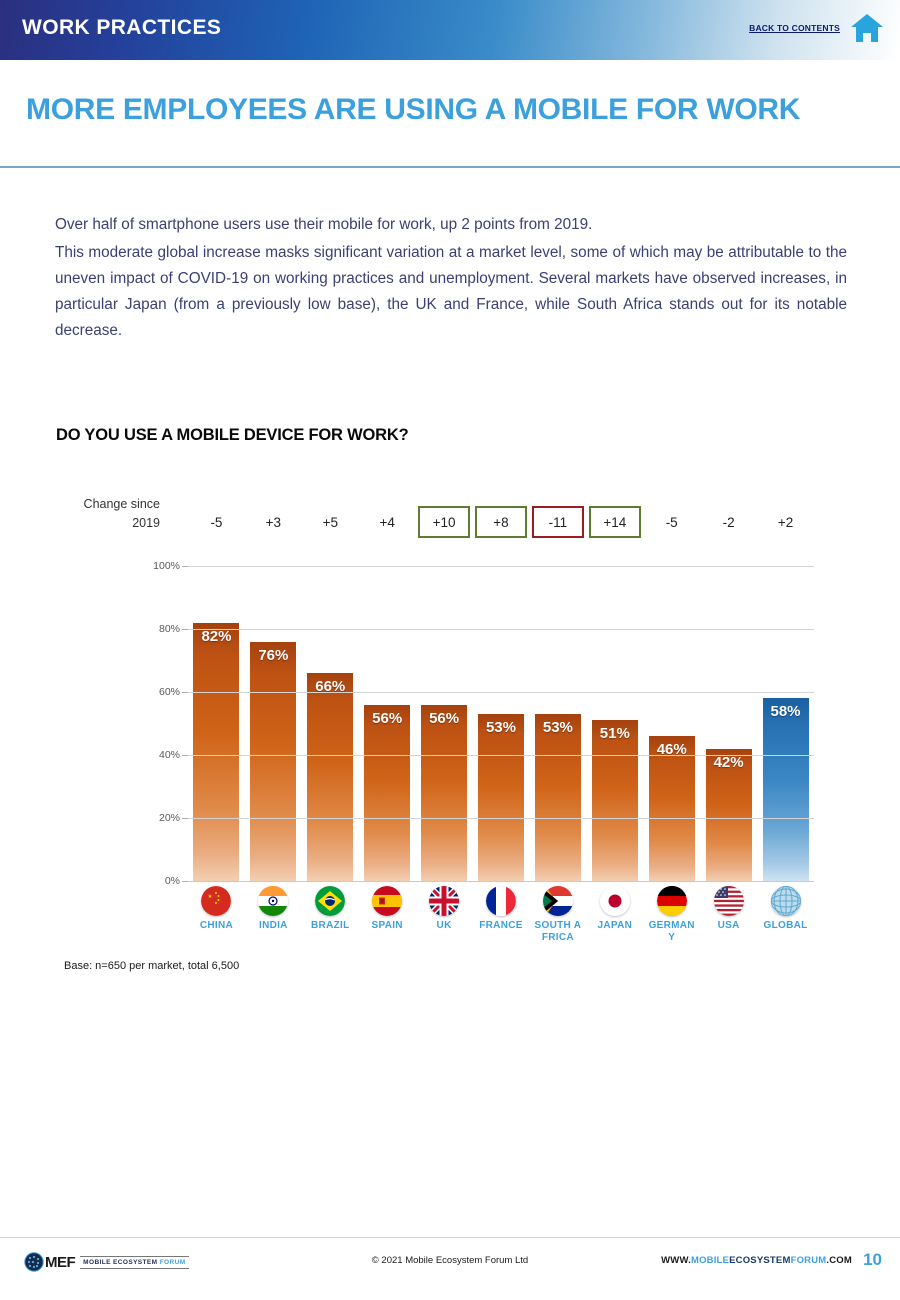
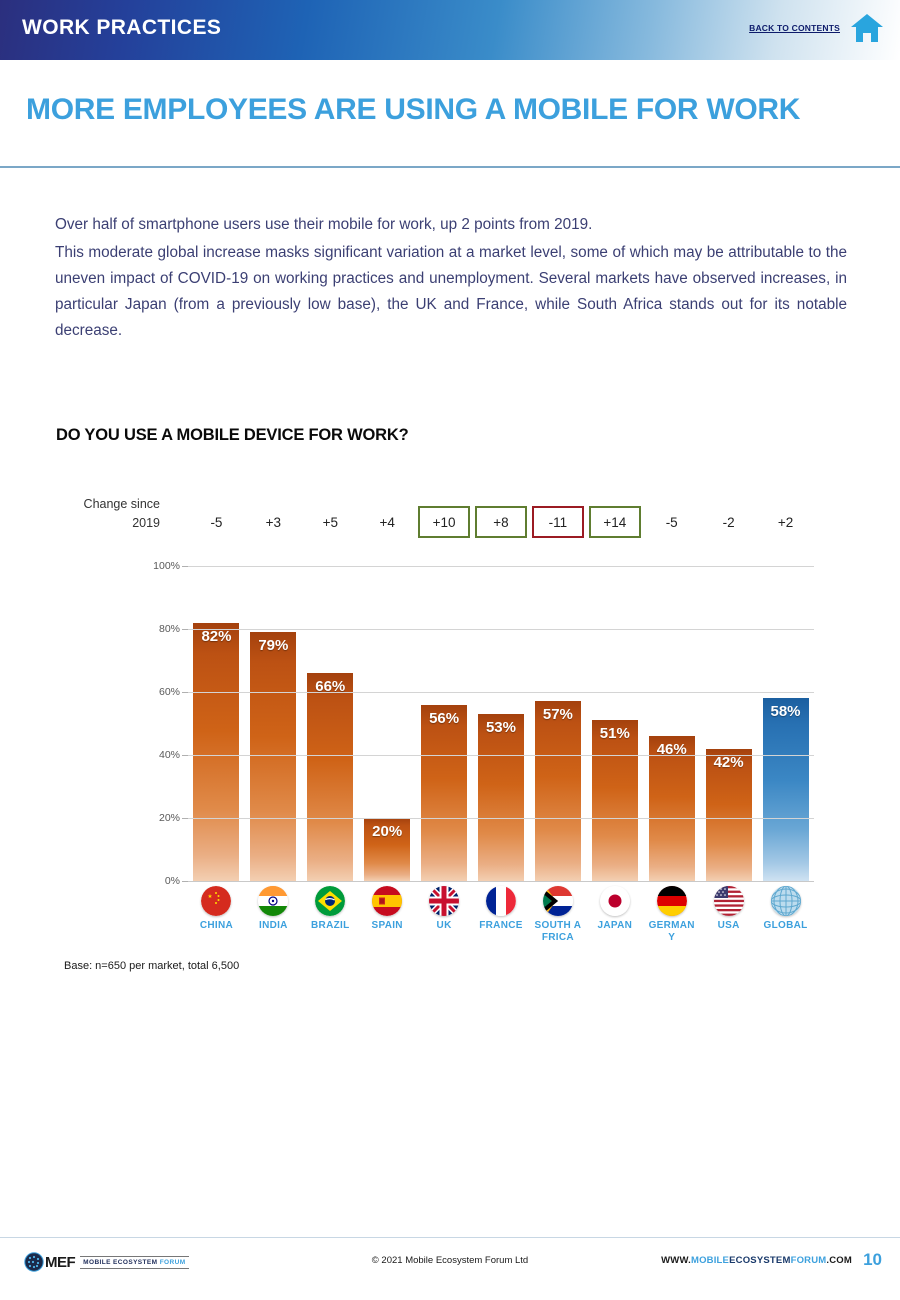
INDIA: 76% -> 79%
SPAIN: 56% -> 20%
SOUTH AFRICA: 53% -> 57%
